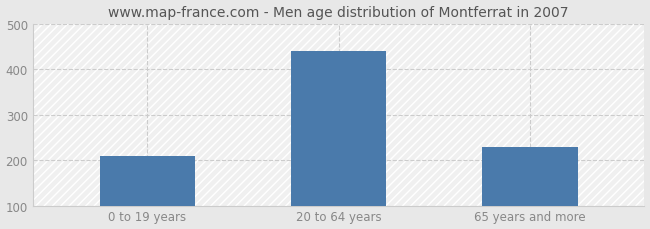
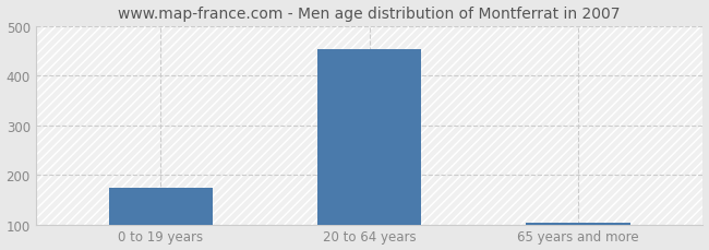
0 to 19 years: 210 -> 175
20 to 64 years: 440 -> 453
65 years and more: 230 -> 103
